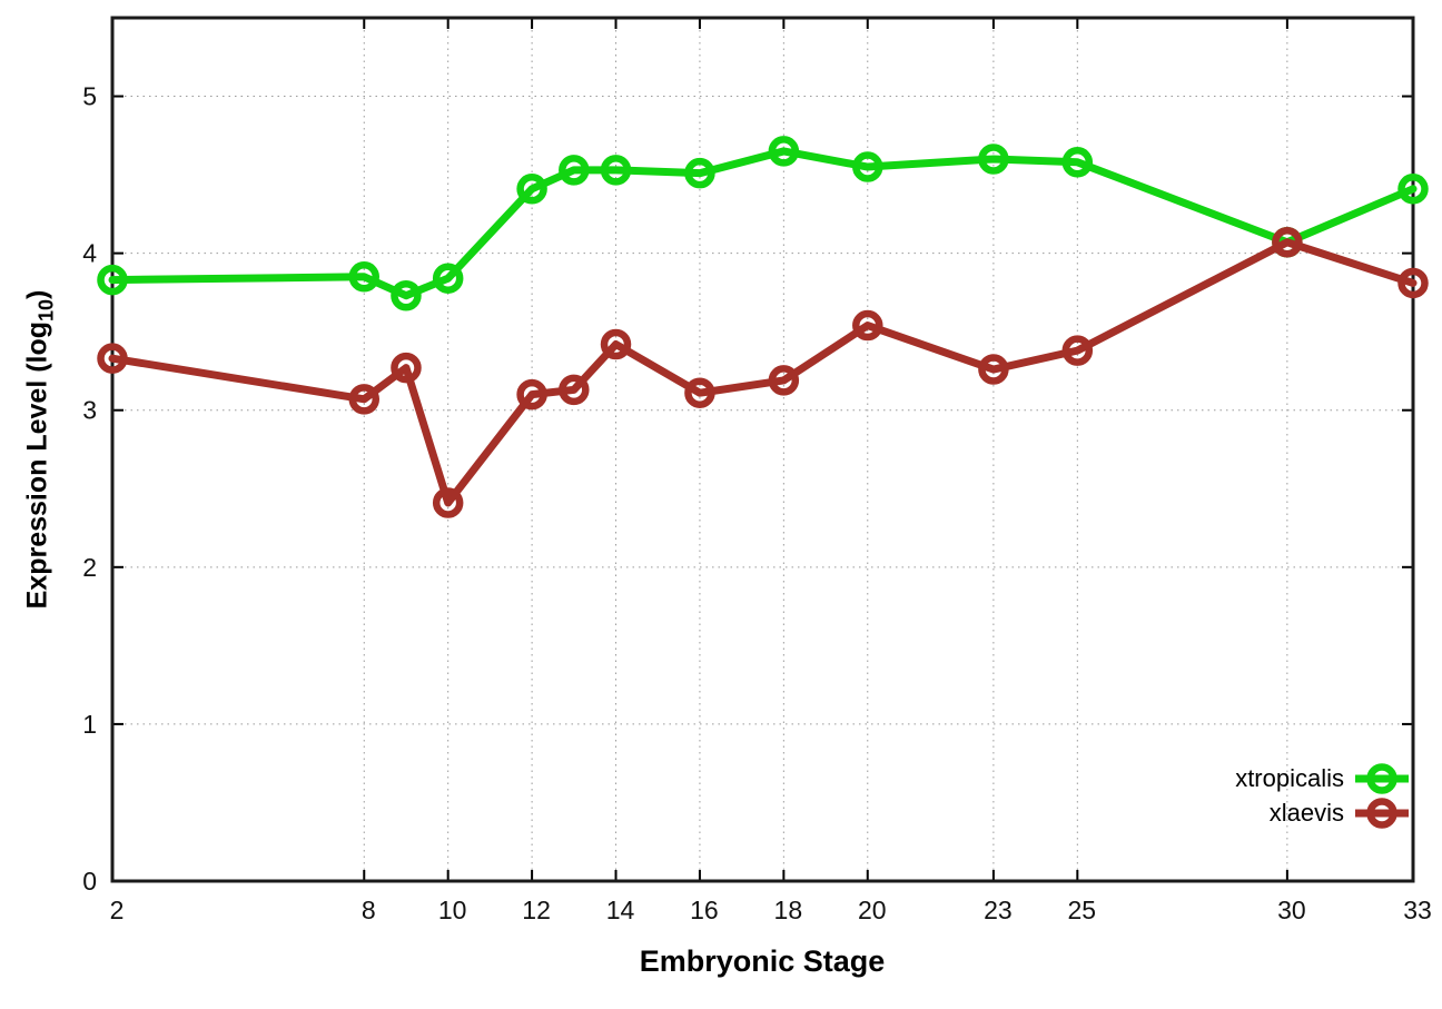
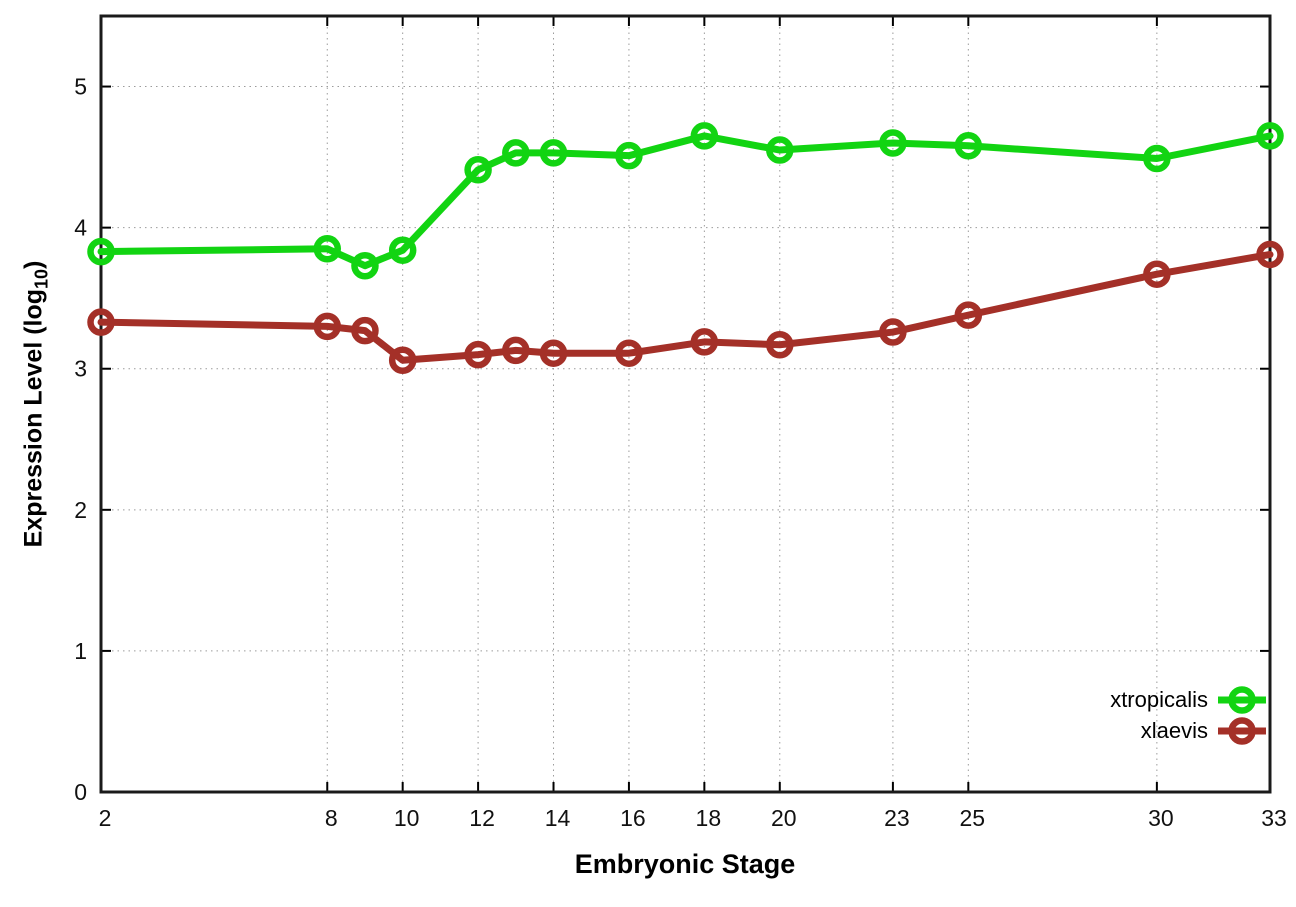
xlaevis/8: 3.07 -> 3.30
xlaevis/10: 2.41 -> 3.06
xlaevis/14: 3.42 -> 3.11
xlaevis/20: 3.54 -> 3.17
xtropicalis/30: 4.07 -> 4.49
xlaevis/30: 4.07 -> 3.67
xtropicalis/33: 4.41 -> 4.65
